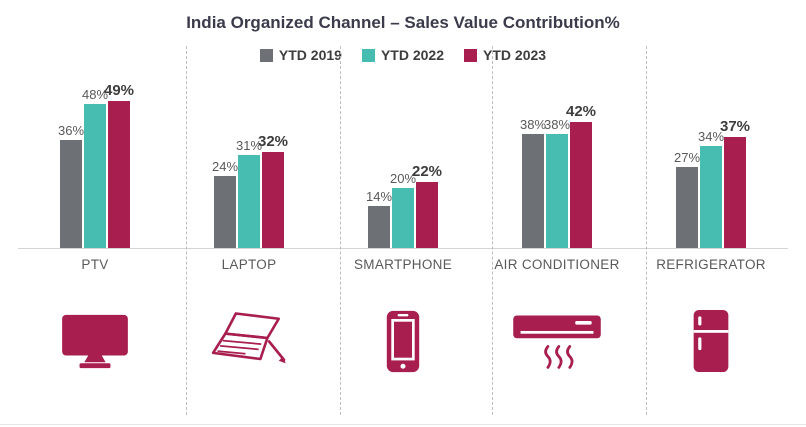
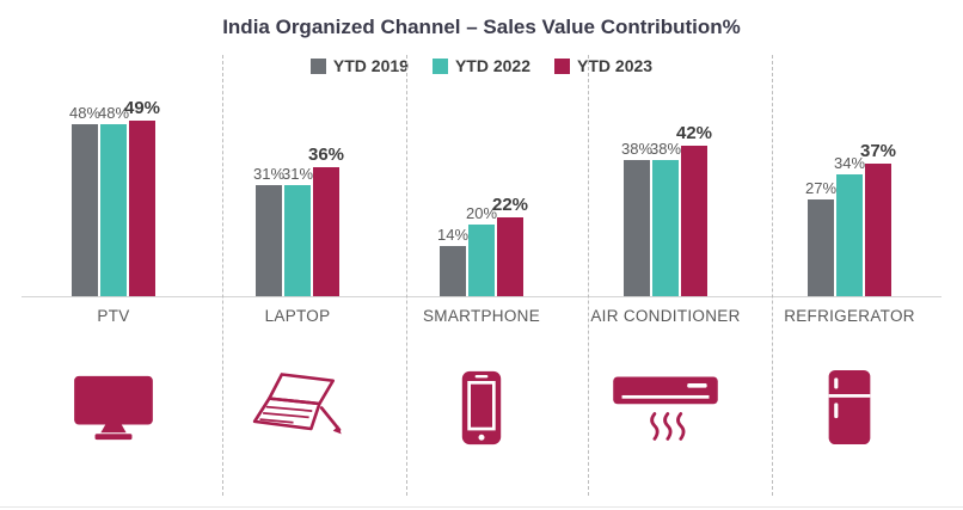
YTD 2019/PTV: 36% -> 48%
YTD 2019/LAPTOP: 24% -> 31%
YTD 2023/LAPTOP: 32% -> 36%
